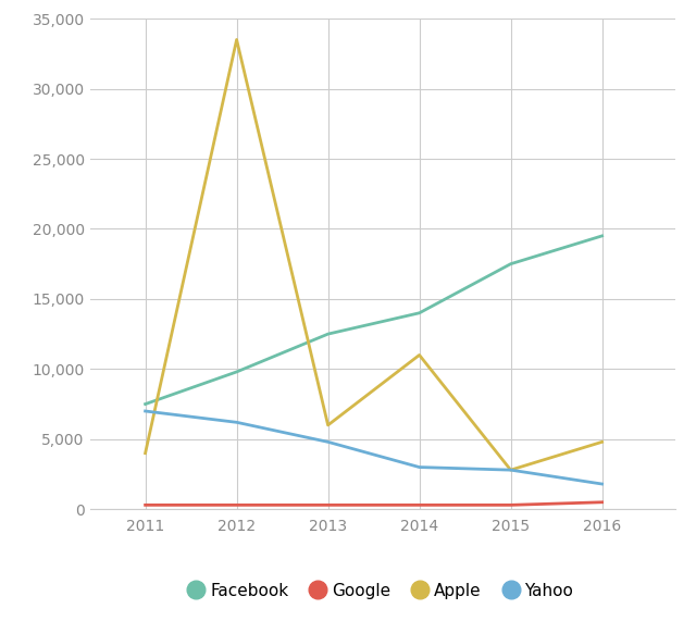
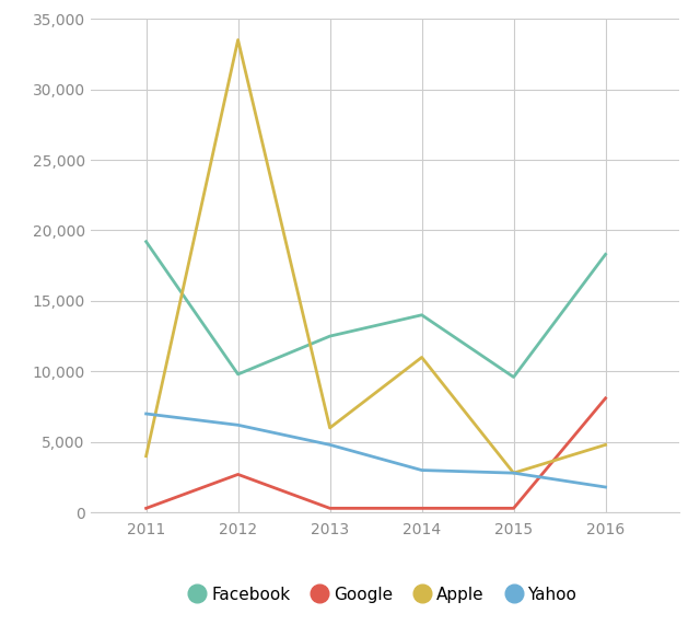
Facebook/2011: 7,500 -> 19,200
Google/2012: 300 -> 2,700
Facebook/2015: 17,500 -> 9,600
Facebook/2016: 19,500 -> 18,300
Google/2016: 500 -> 8,100
